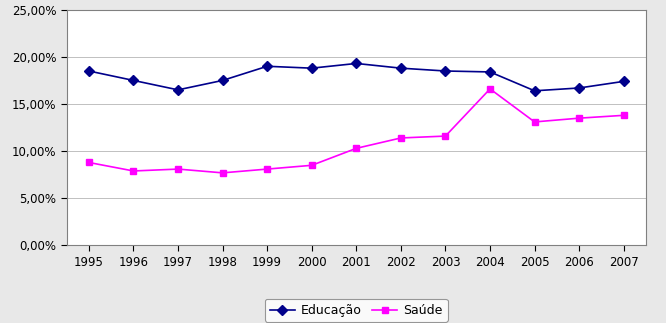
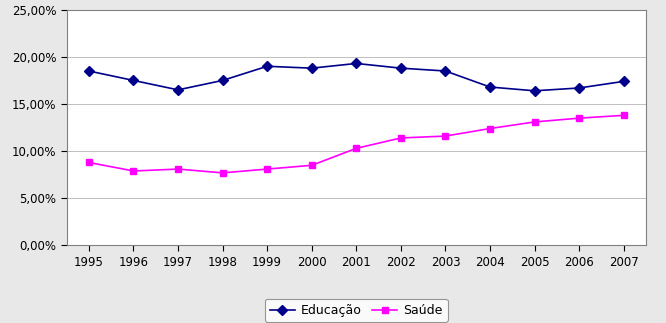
Educação/2004: 18,4% -> 16,8%
Saúde/2004: 16,6% -> 12,4%
